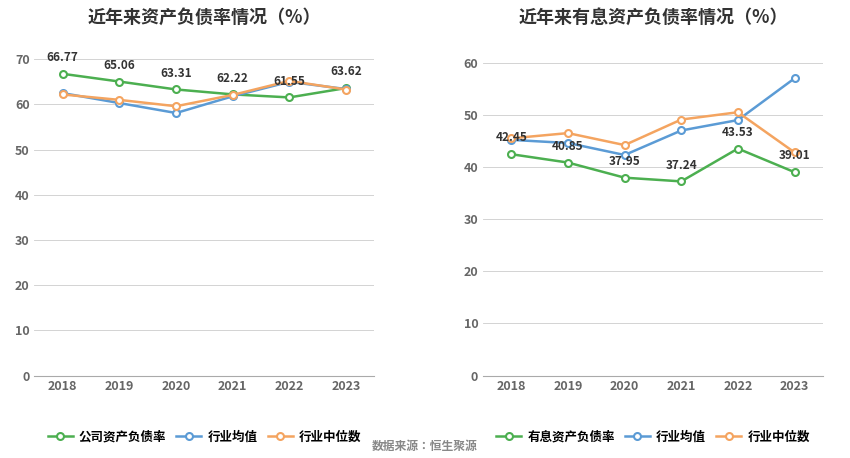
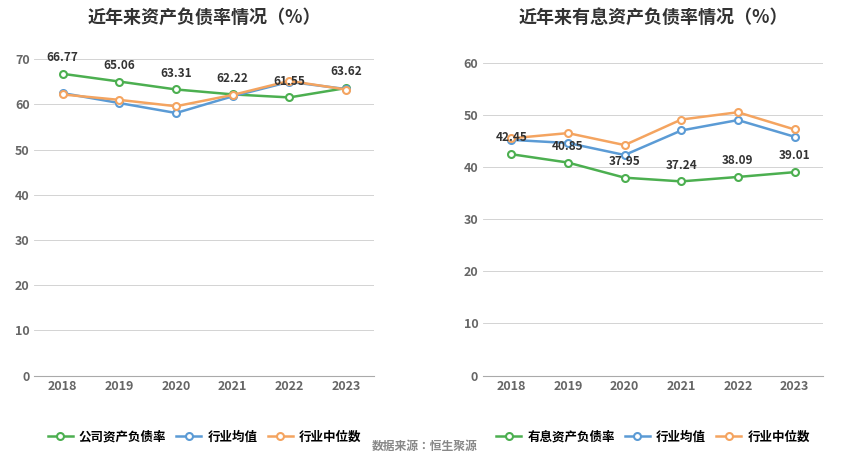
近年来有息资产负债率情况（%）/有息资产负债率/2022: 43.53 -> 38.09
近年来有息资产负债率情况（%）/行业均值/2023: 57.0 -> 45.8
近年来有息资产负债率情况（%）/行业中位数/2023: 42.8 -> 47.2
